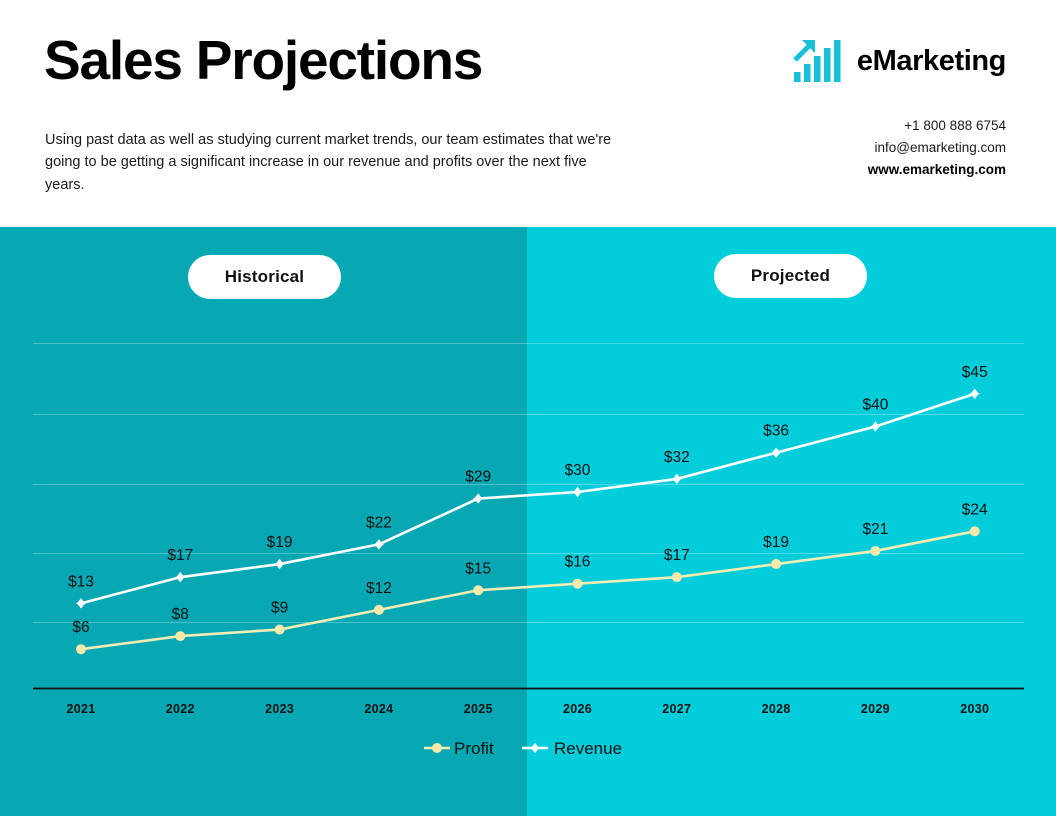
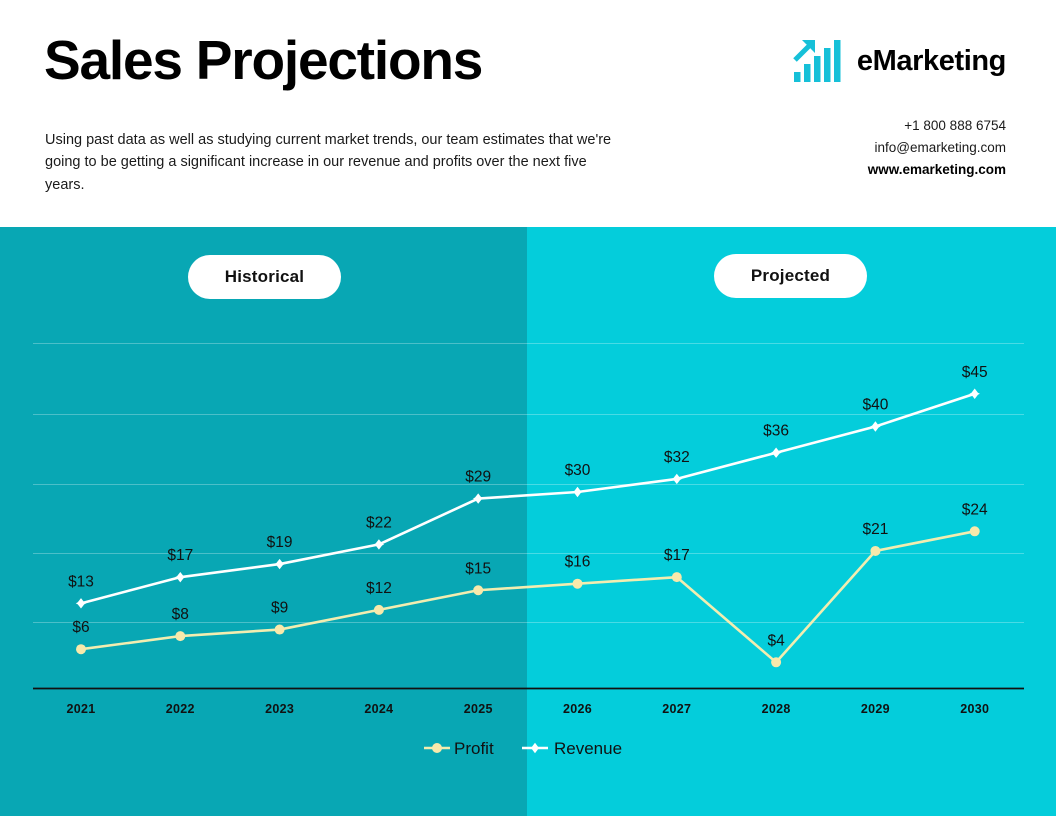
Profit/2028: $19 -> $4
